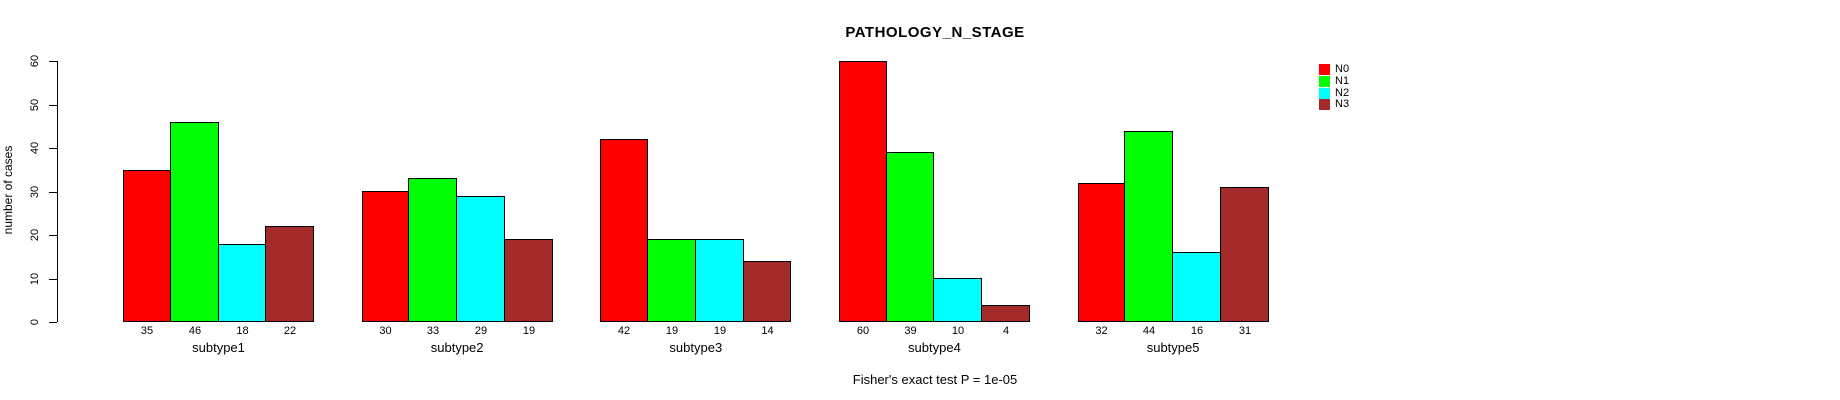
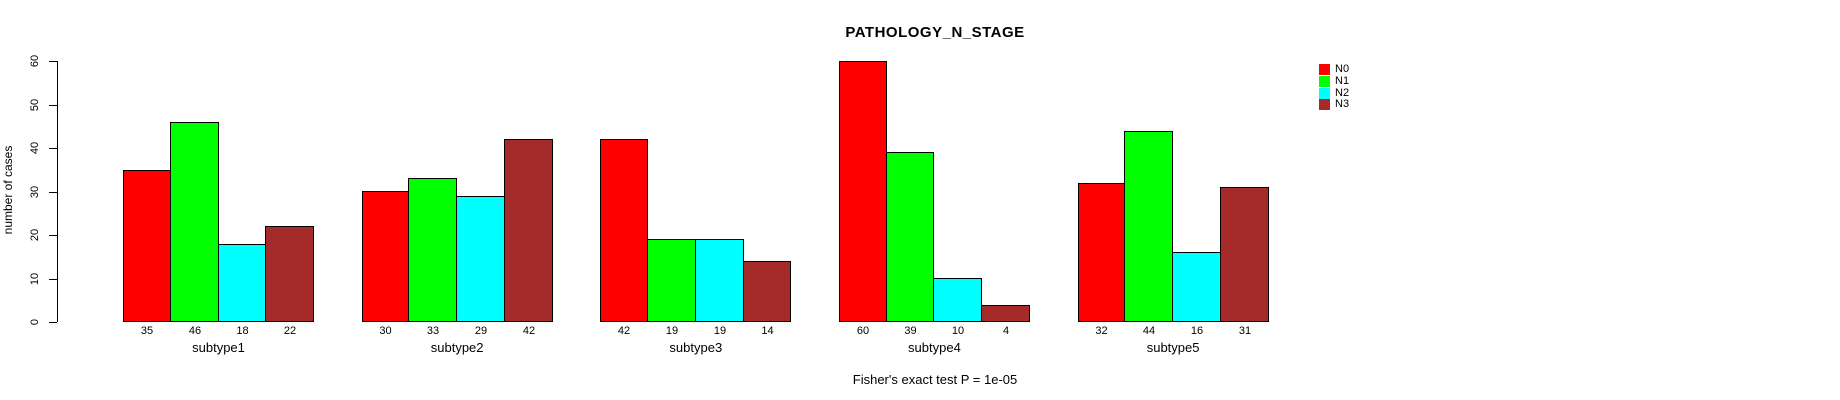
N3/subtype2: 19 -> 42
